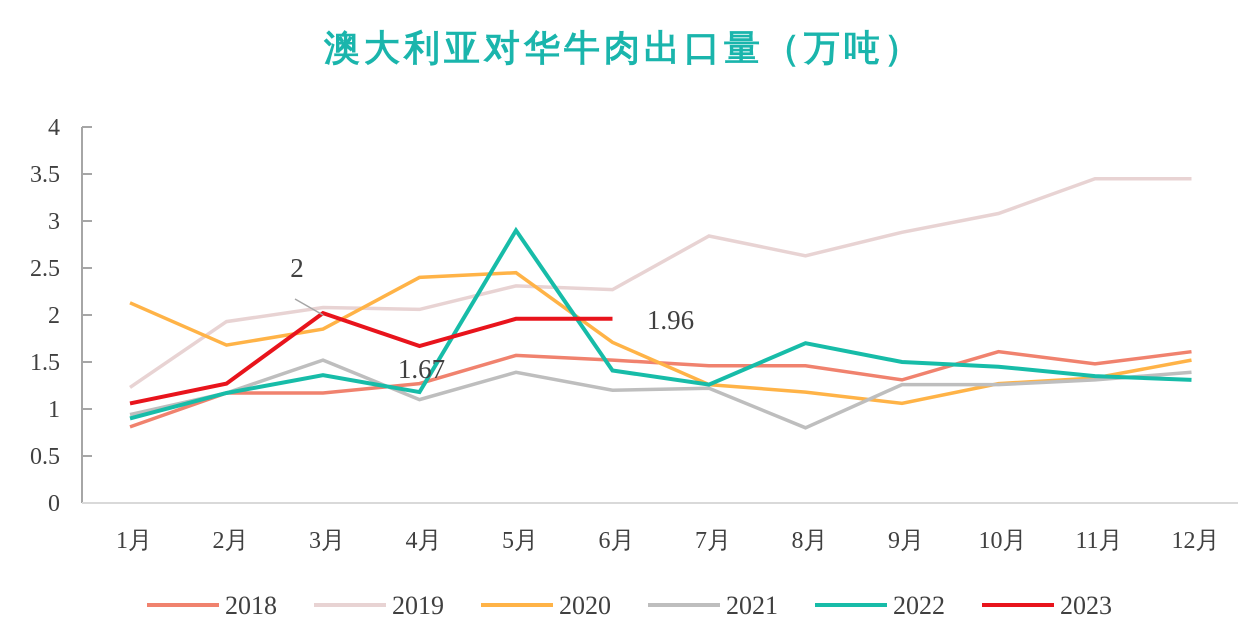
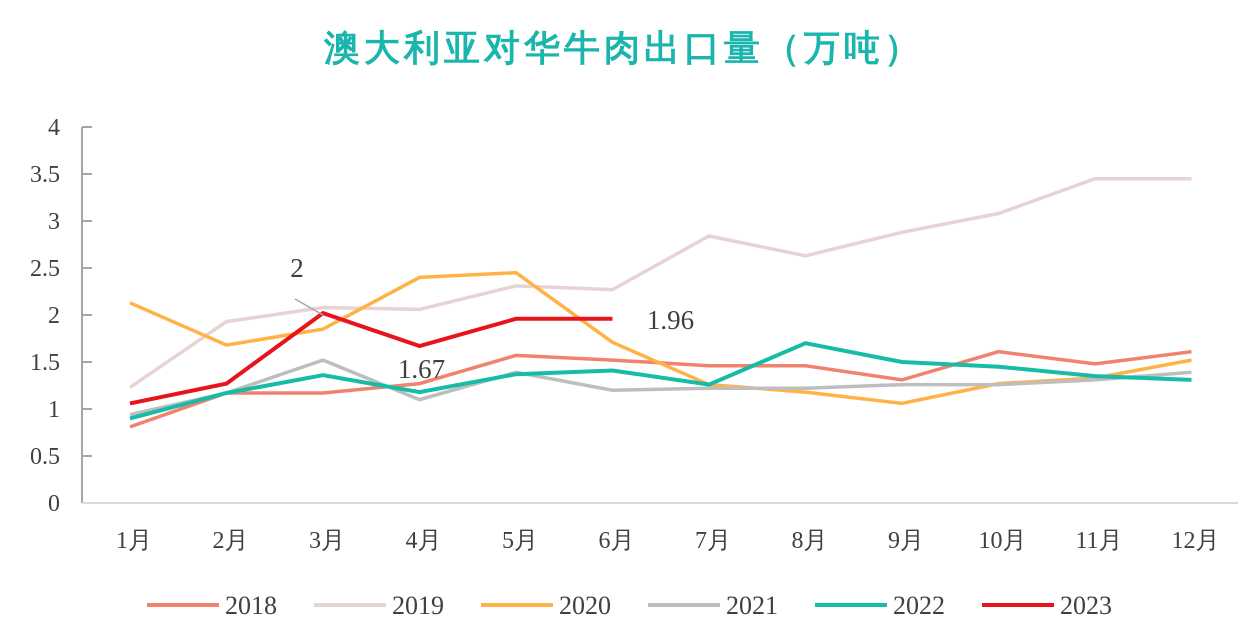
2022/5月: 2.9 -> 1.4
2021/8月: 0.8 -> 1.2
